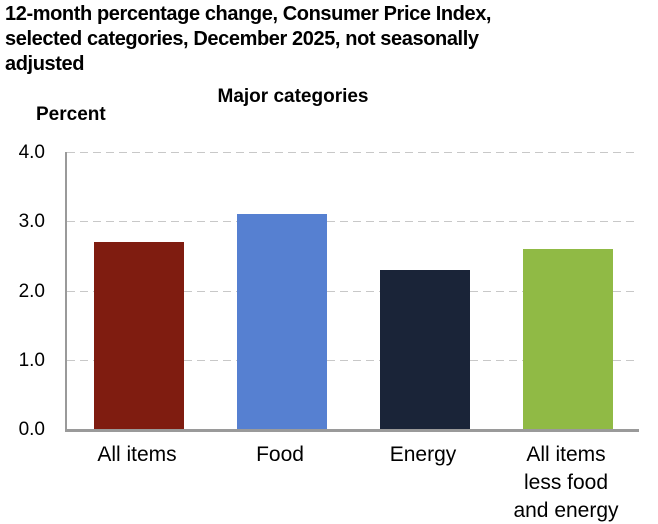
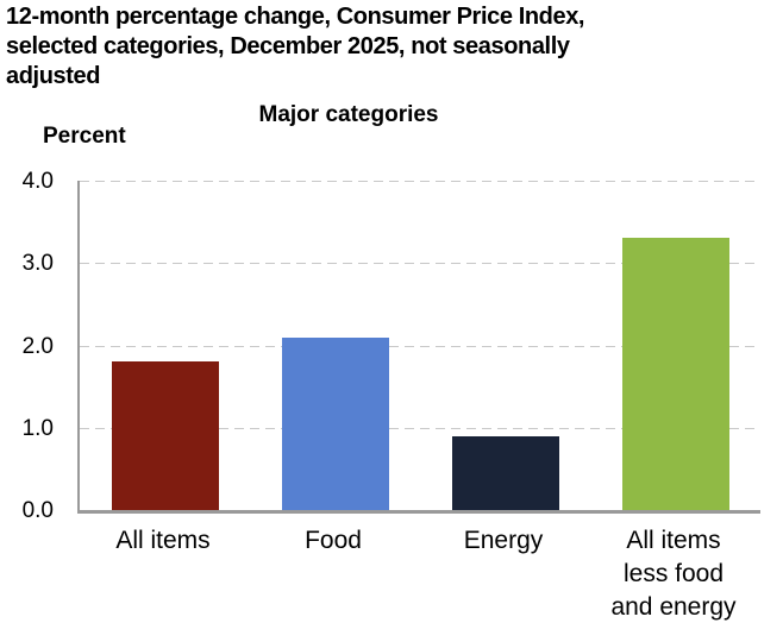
All items: 2.7 -> 1.8
Food: 3.1 -> 2.1
Energy: 2.3 -> 0.9
All items less food and energy: 2.6 -> 3.3
